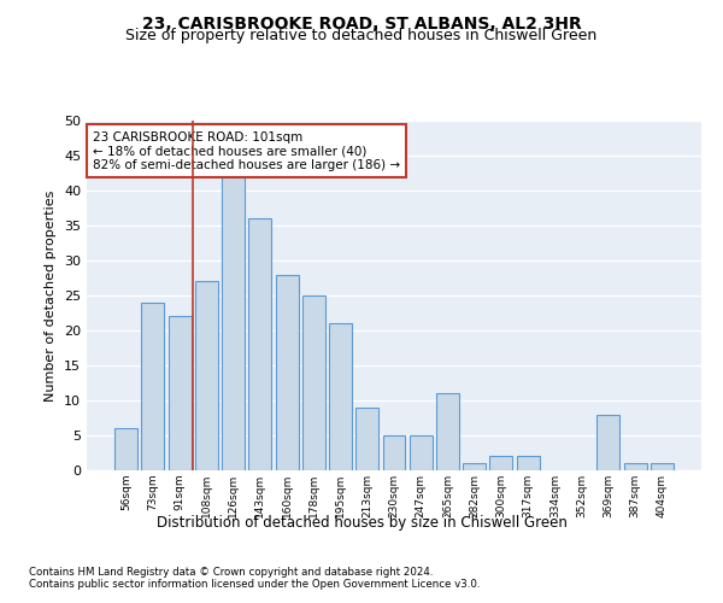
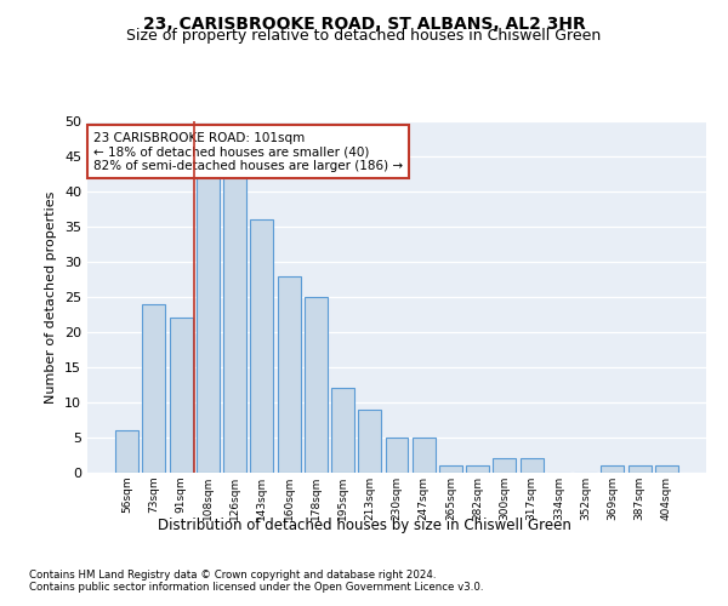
108sqm: 27 -> 42
195sqm: 21 -> 12
265sqm: 11 -> 1
369sqm: 8 -> 1
